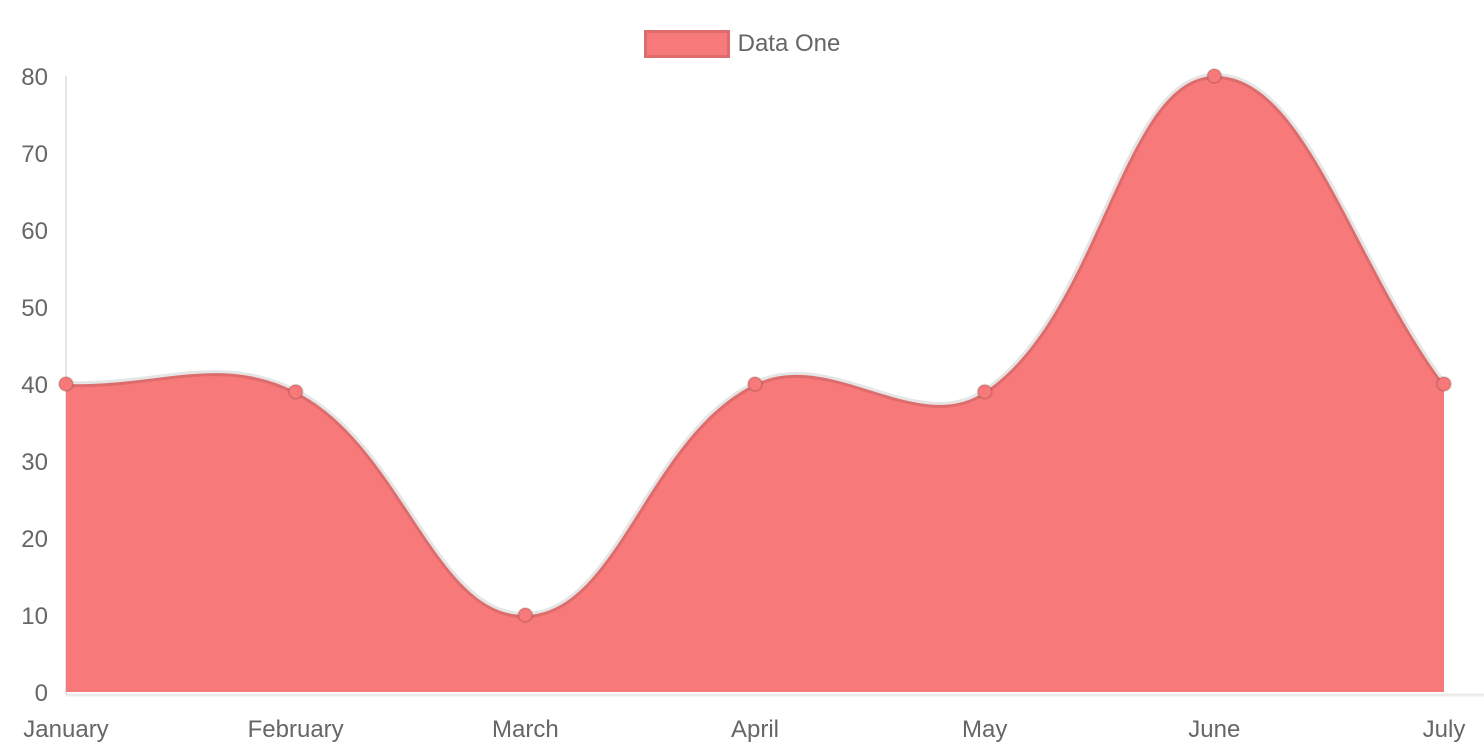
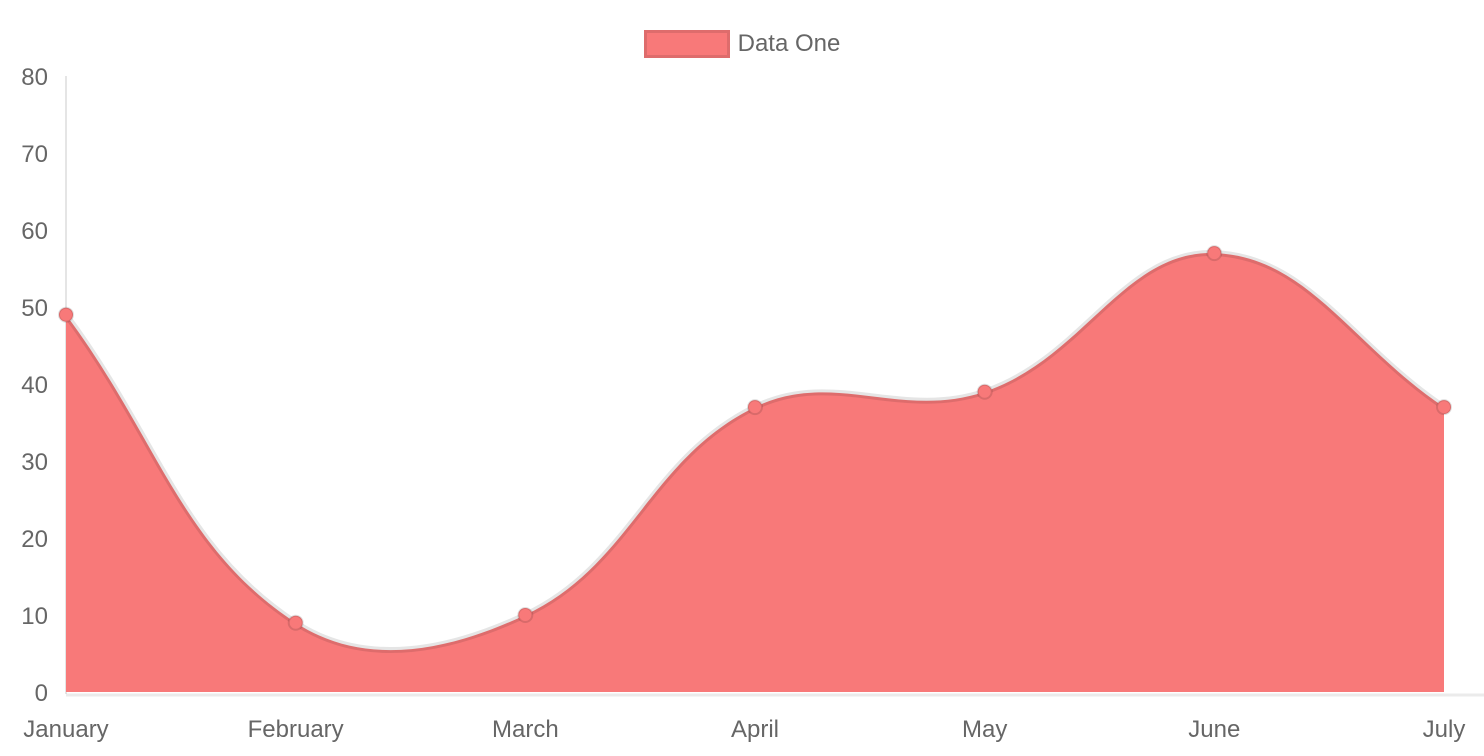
January: 40 -> 49
February: 39 -> 9
April: 40 -> 37
June: 80 -> 57
July: 40 -> 37
